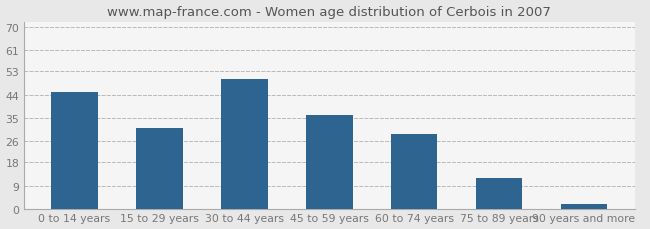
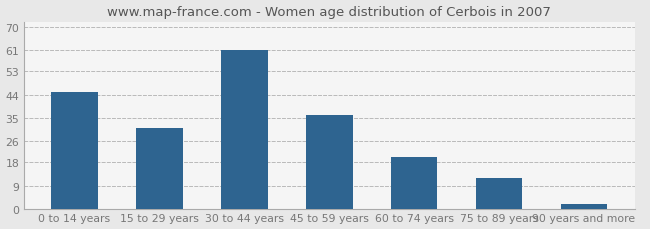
30 to 44 years: 50 -> 61
60 to 74 years: 29 -> 20
